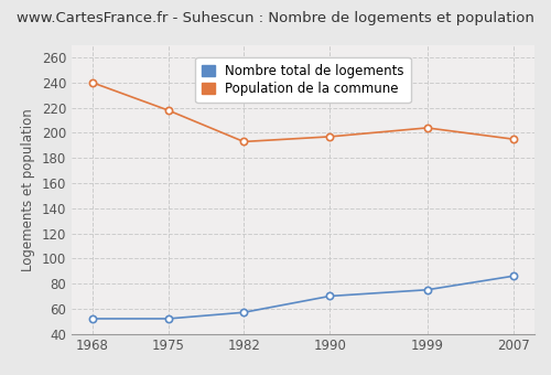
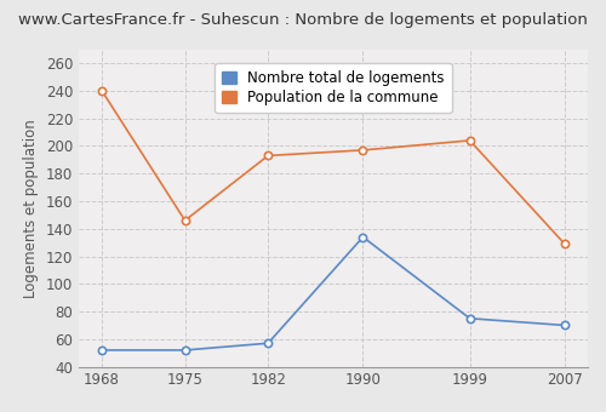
Population de la commune/1975: 218 -> 146
Nombre total de logements/1990: 70 -> 134
Nombre total de logements/2007: 86 -> 70
Population de la commune/2007: 195 -> 129
